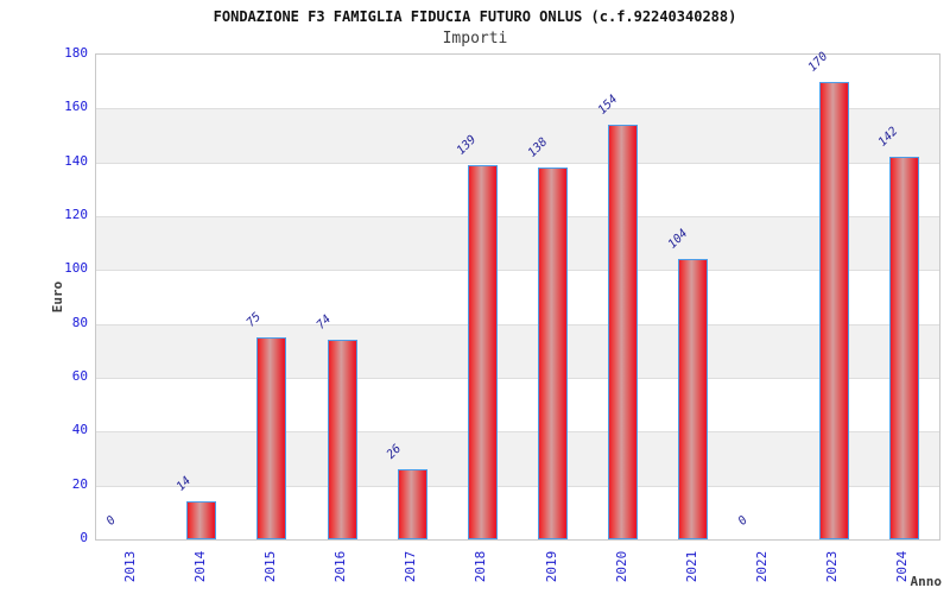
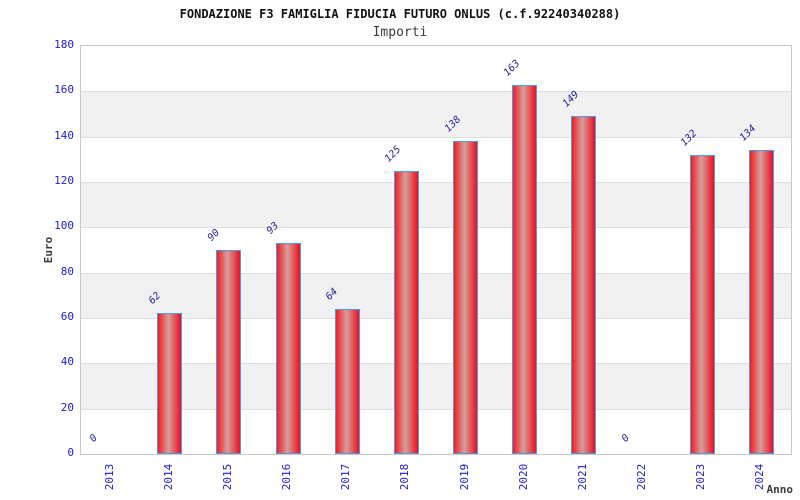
2014: 14 -> 62
2015: 75 -> 90
2016: 74 -> 93
2017: 26 -> 64
2018: 139 -> 125
2020: 154 -> 163
2021: 104 -> 149
2023: 170 -> 132
2024: 142 -> 134
